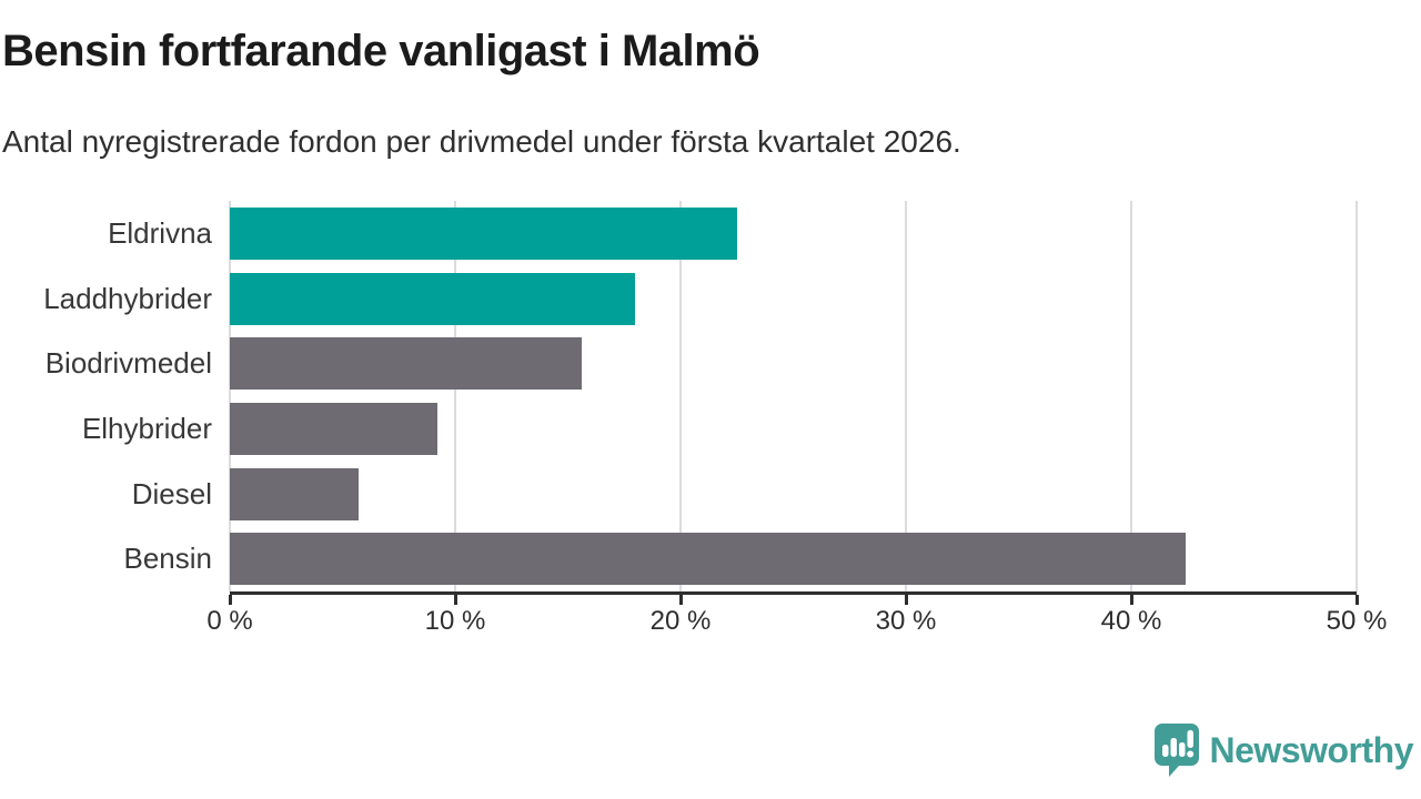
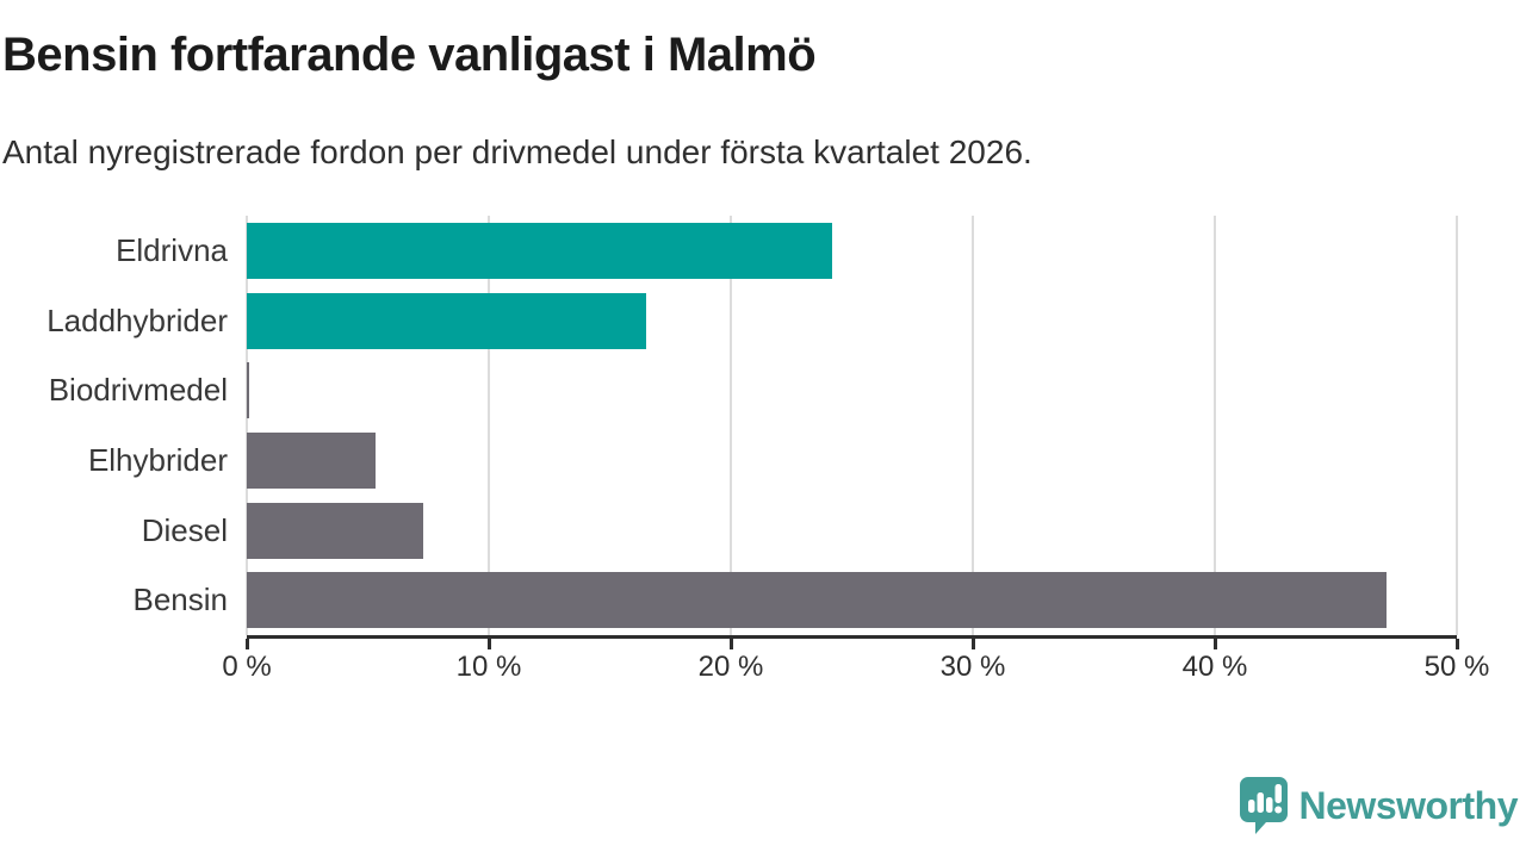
Eldrivna: 22.5% -> 24.2%
Laddhybrider: 18.0% -> 16.5%
Biodrivmedel: 15.6% -> 0.1%
Elhybrider: 9.2% -> 5.3%
Diesel: 5.7% -> 7.3%
Bensin: 42.4% -> 47.1%
